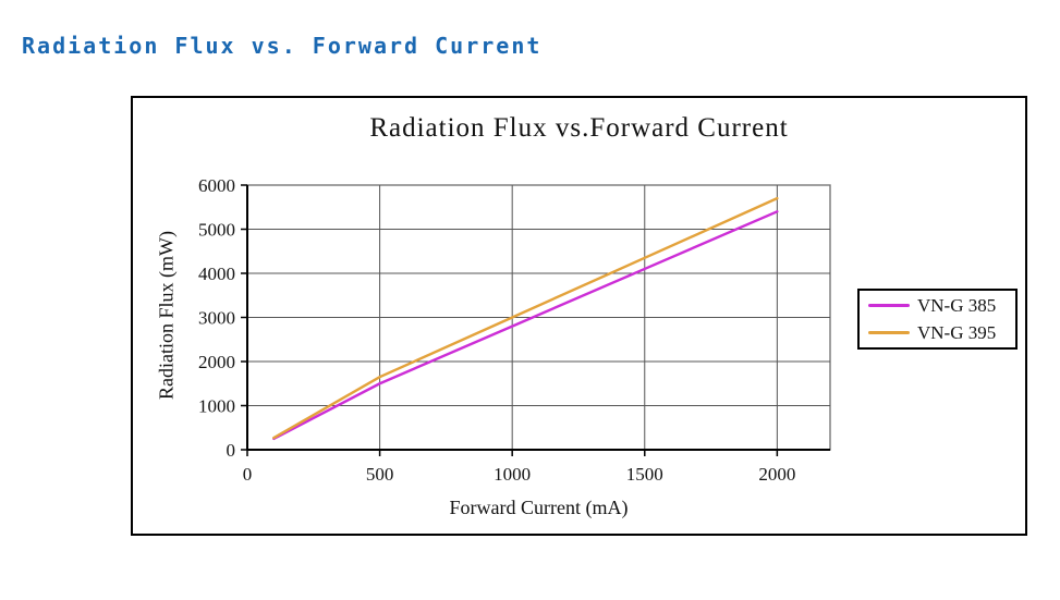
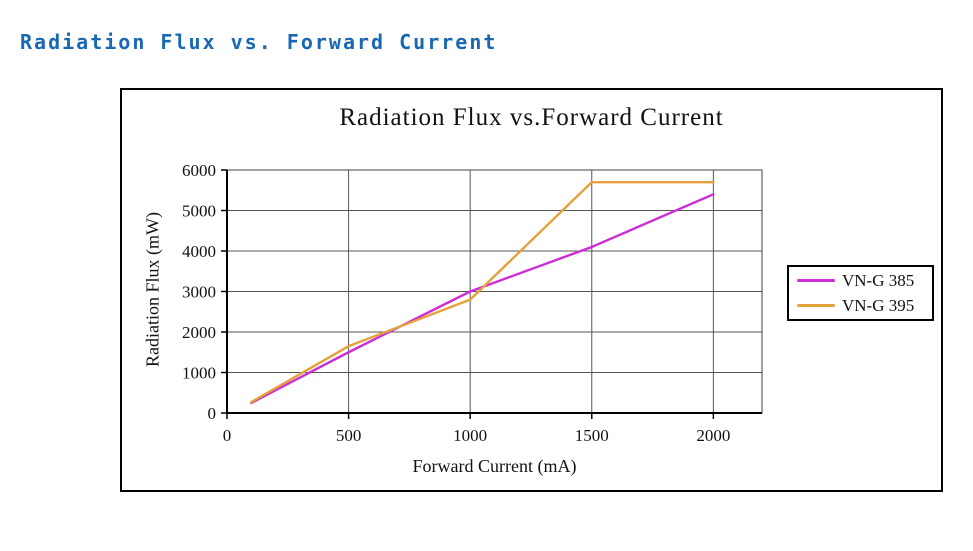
VN-G 385/1000: 2800 -> 3000
VN-G 395/1000: 3000 -> 2800
VN-G 395/1500: 4400 -> 5700
